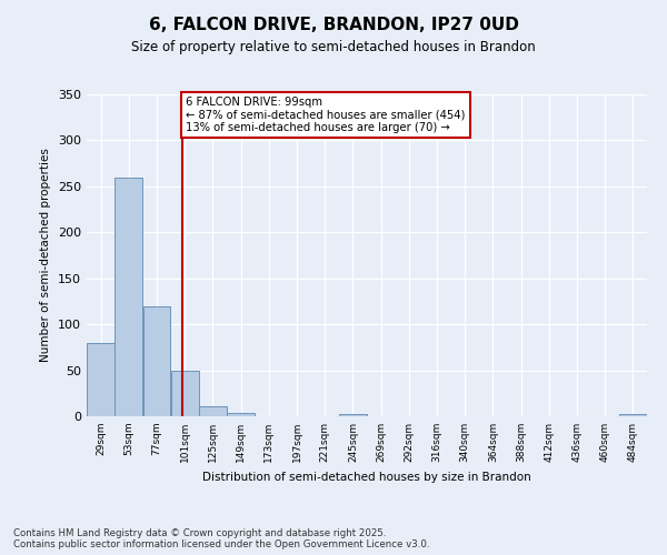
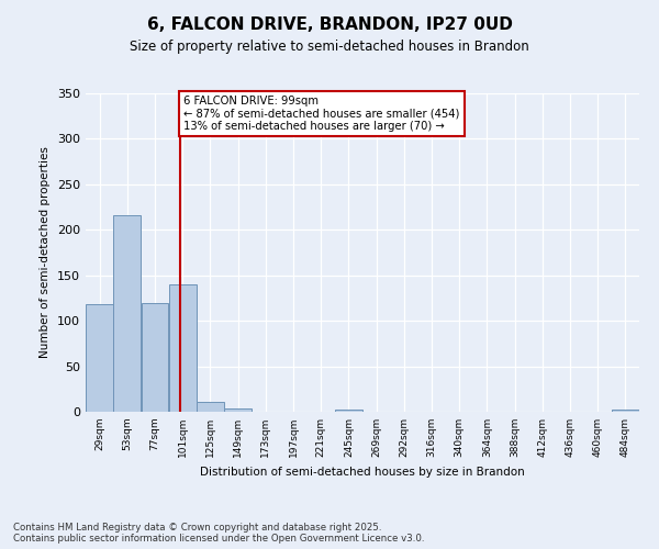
29sqm: 80 -> 118
53sqm: 260 -> 216
101sqm: 50 -> 140
